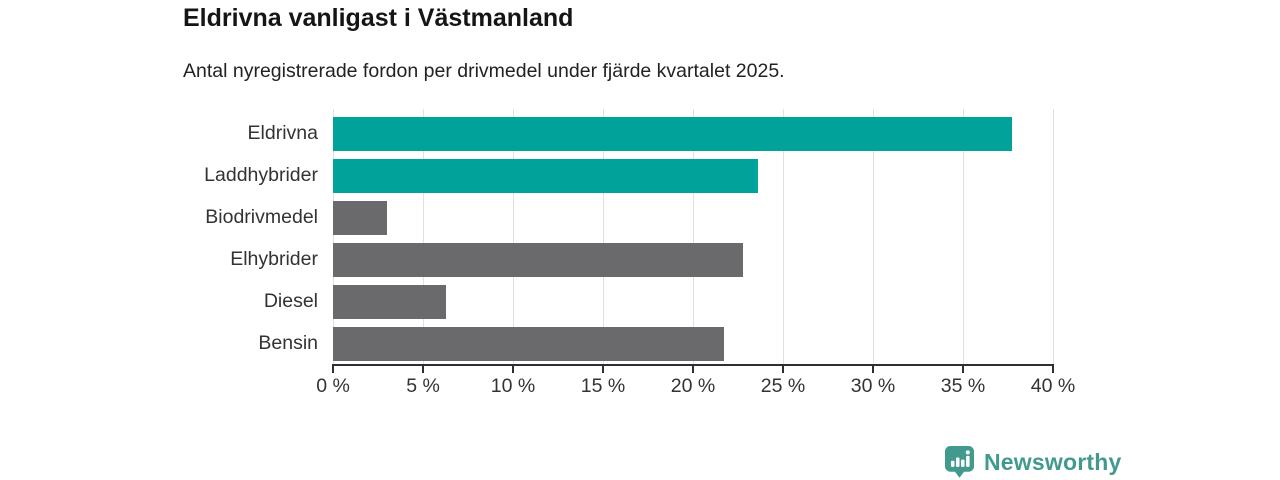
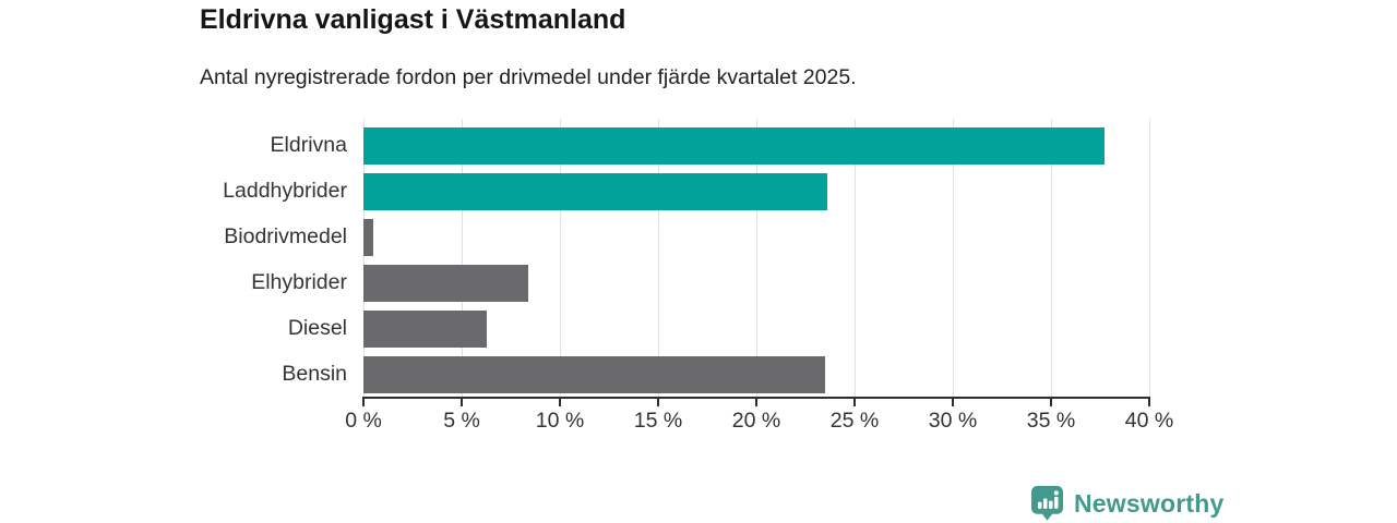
Biodrivmedel: 3.0% -> 0.5%
Elhybrider: 22.8% -> 8.4%
Bensin: 21.7% -> 23.5%
